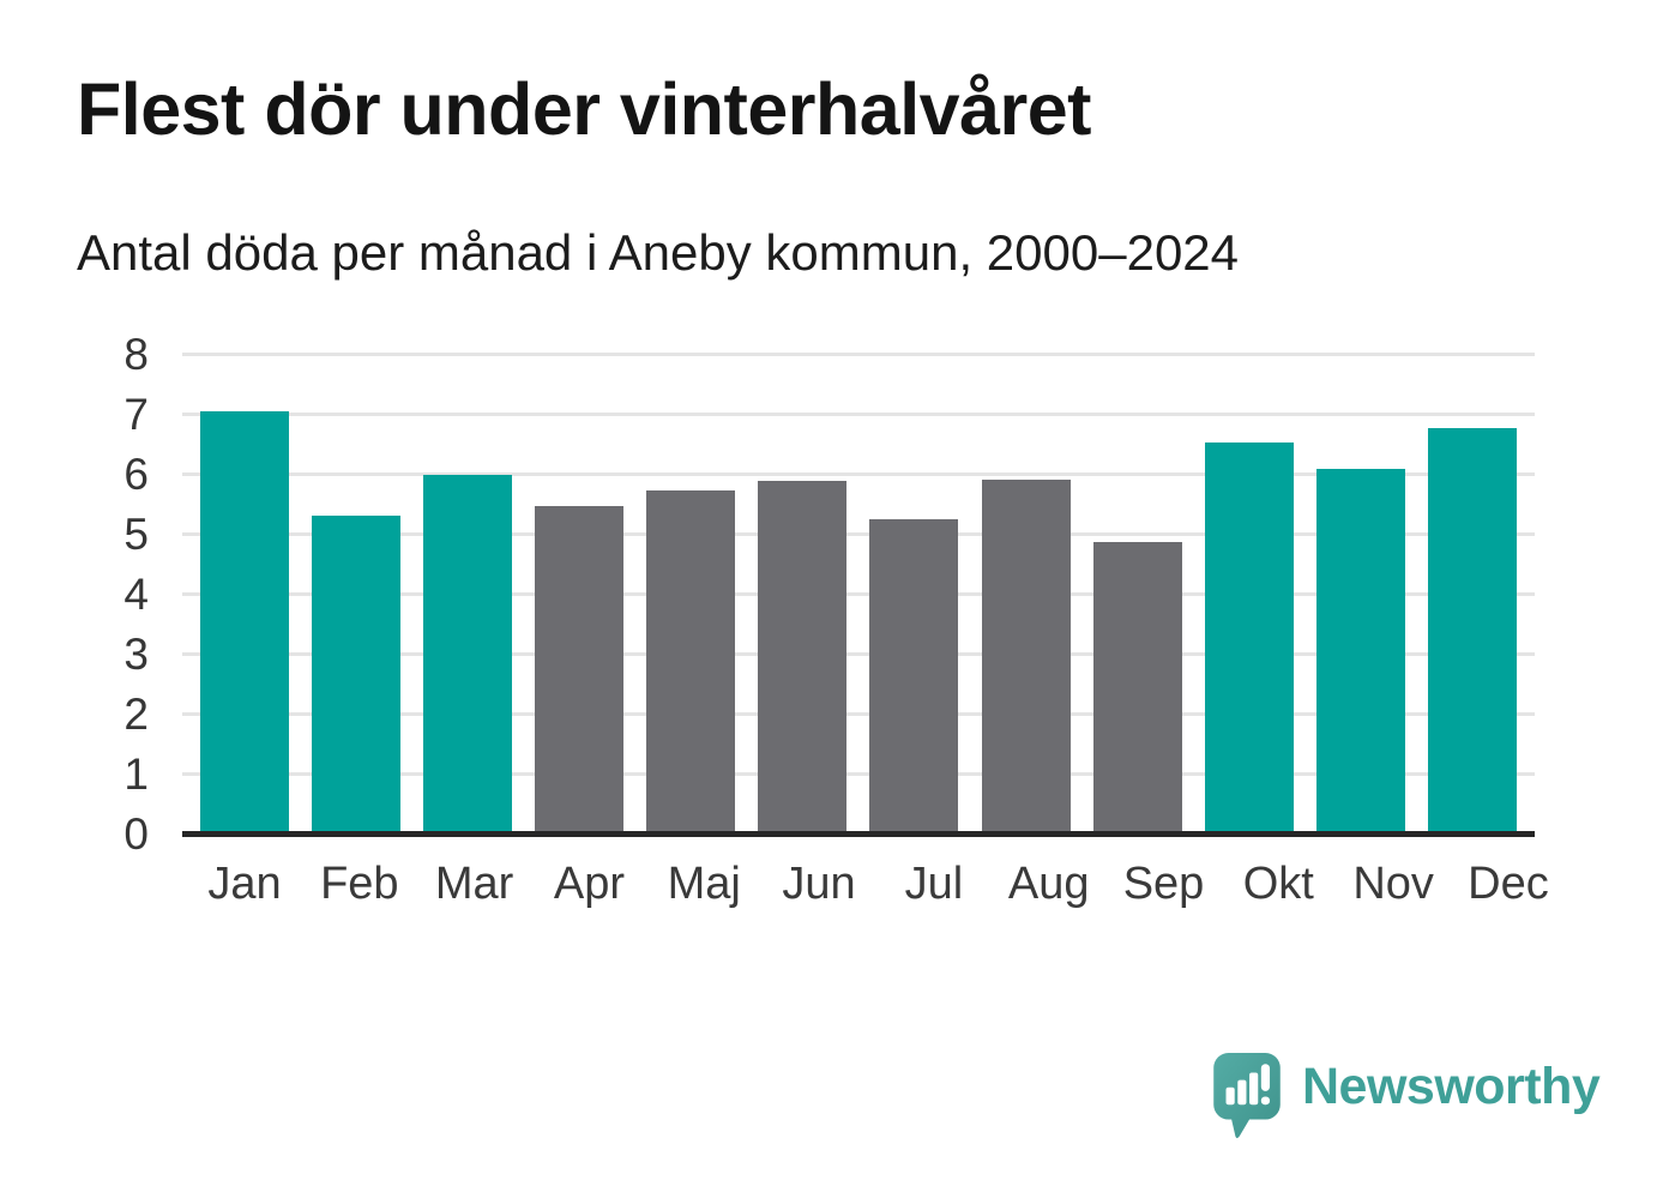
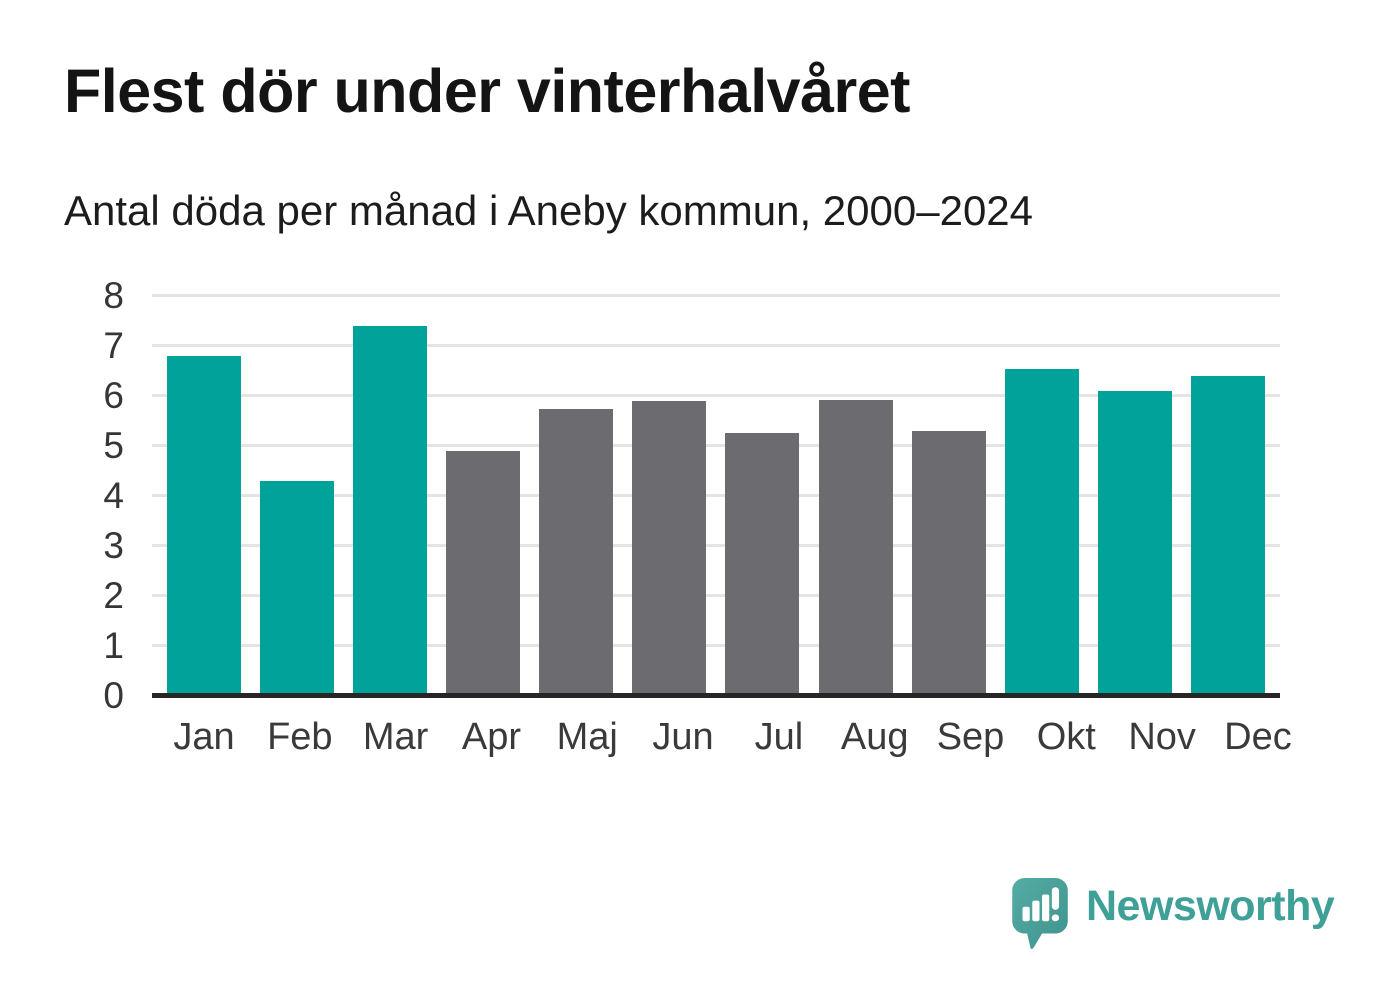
Jan: 7.1 -> 6.8
Feb: 5.3 -> 4.3
Mar: 6.0 -> 7.4
Apr: 5.5 -> 4.9
Sep: 4.9 -> 5.3
Dec: 6.8 -> 6.4
